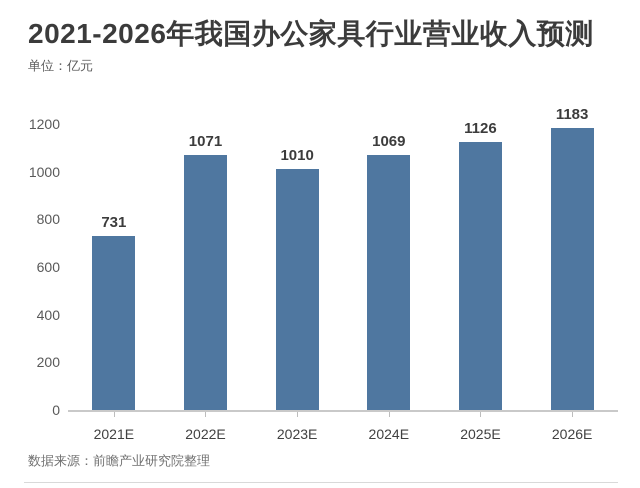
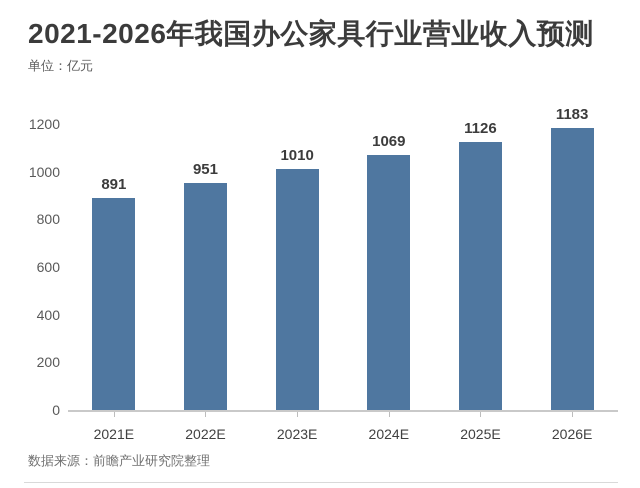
2021E: 731 -> 891
2022E: 1071 -> 951
